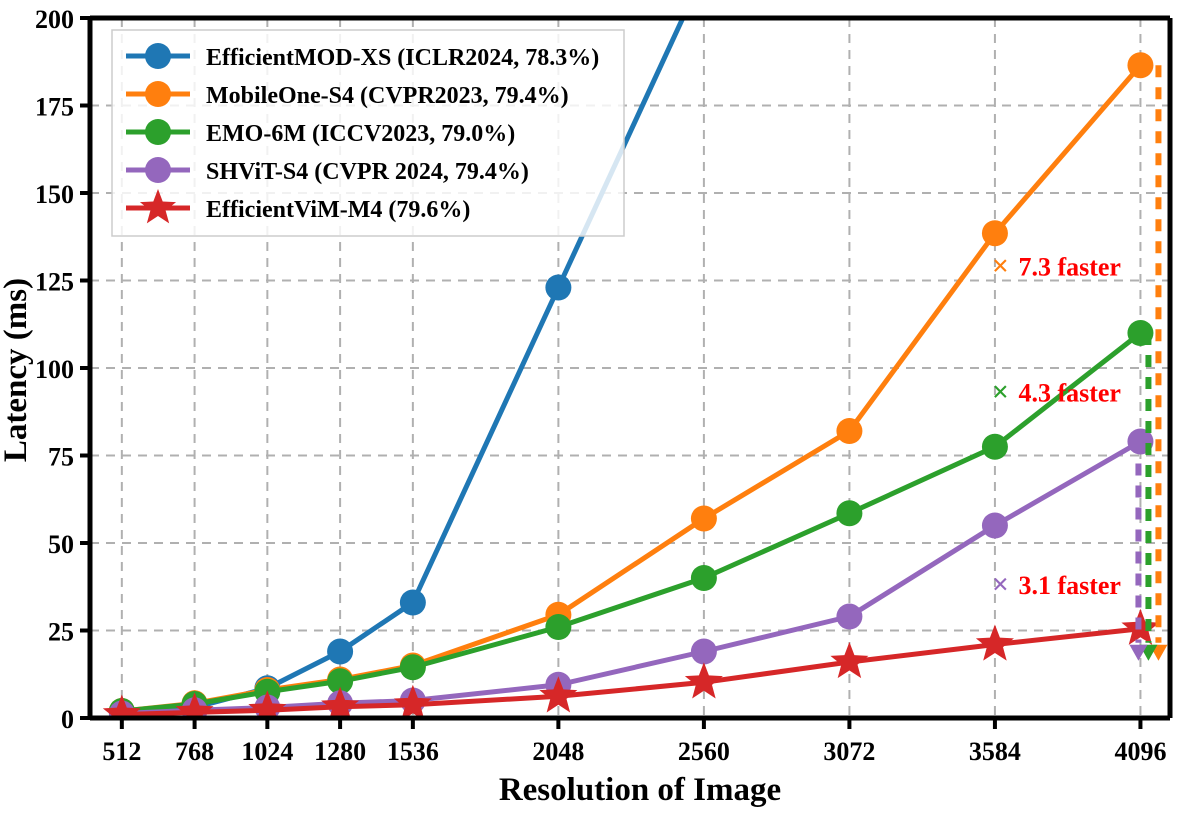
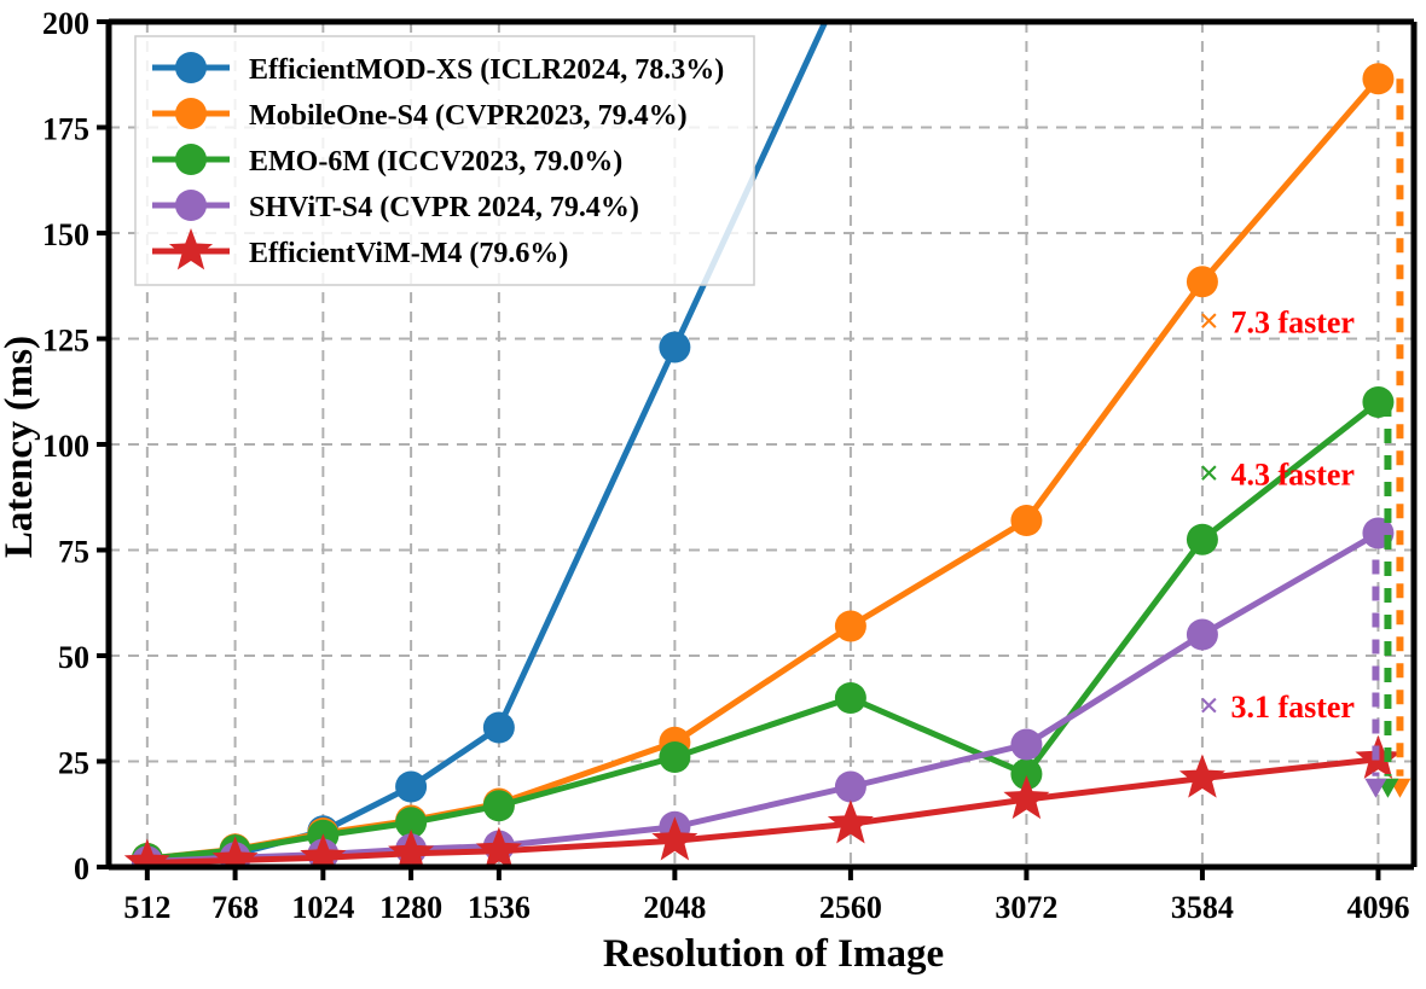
EMO-6M (ICCV2023, 79.0%)/3072: 58 -> 22
